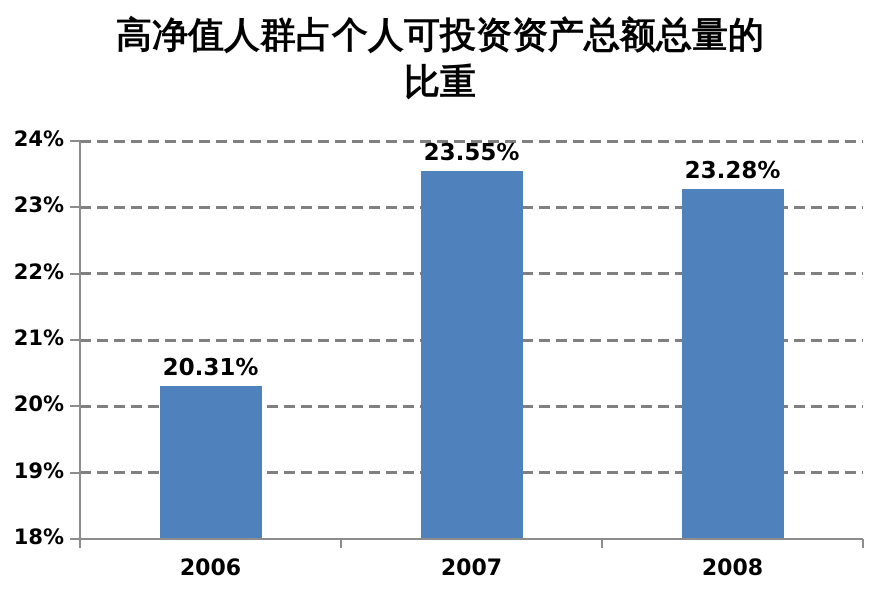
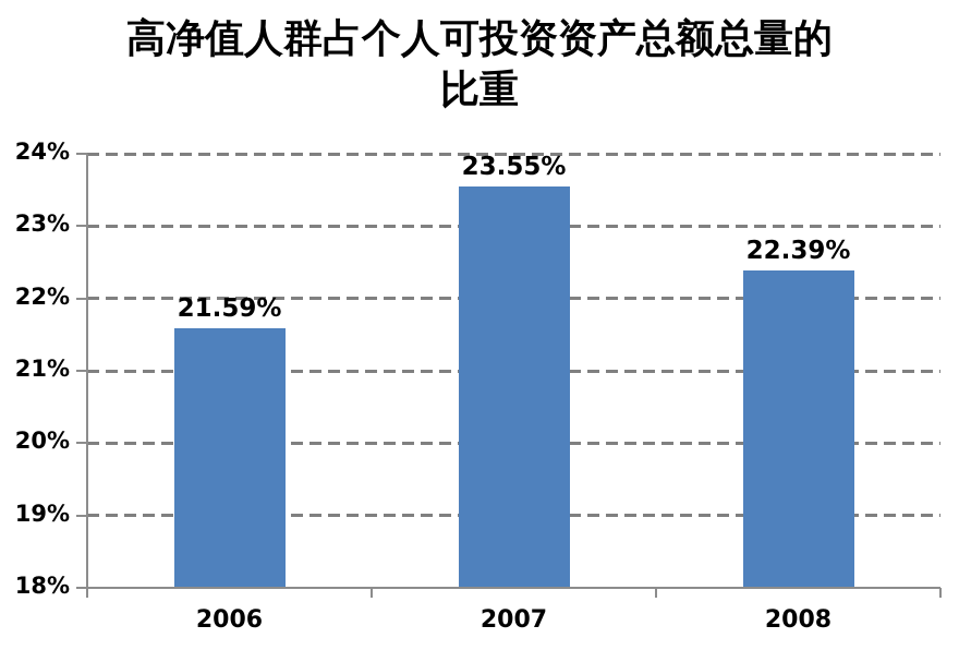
2006: 20.31% -> 21.59%
2008: 23.28% -> 22.39%
